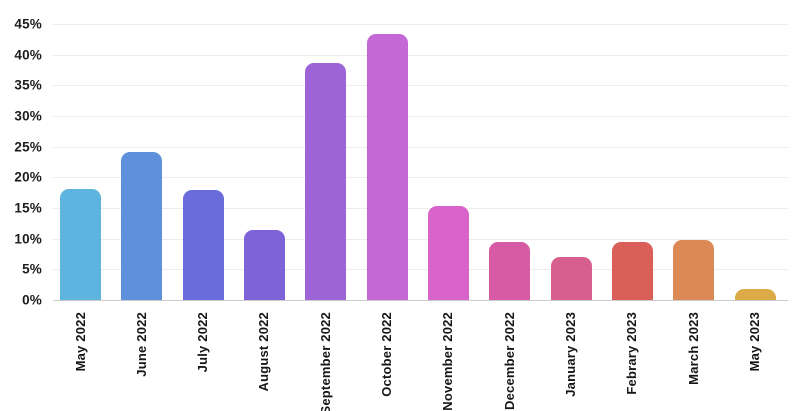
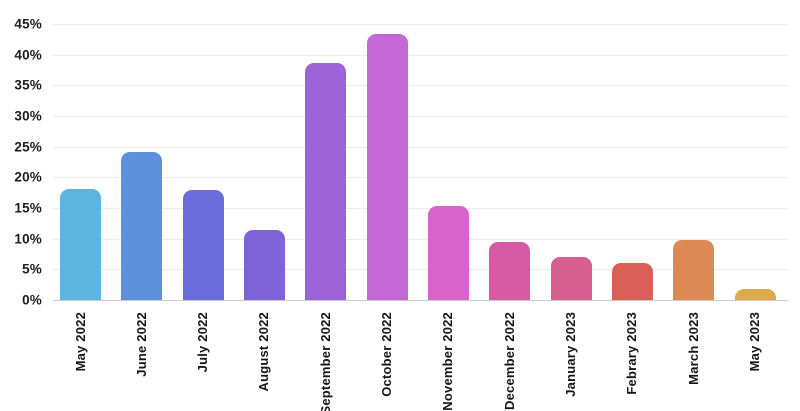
Febrary 2023: 10% -> 6%
